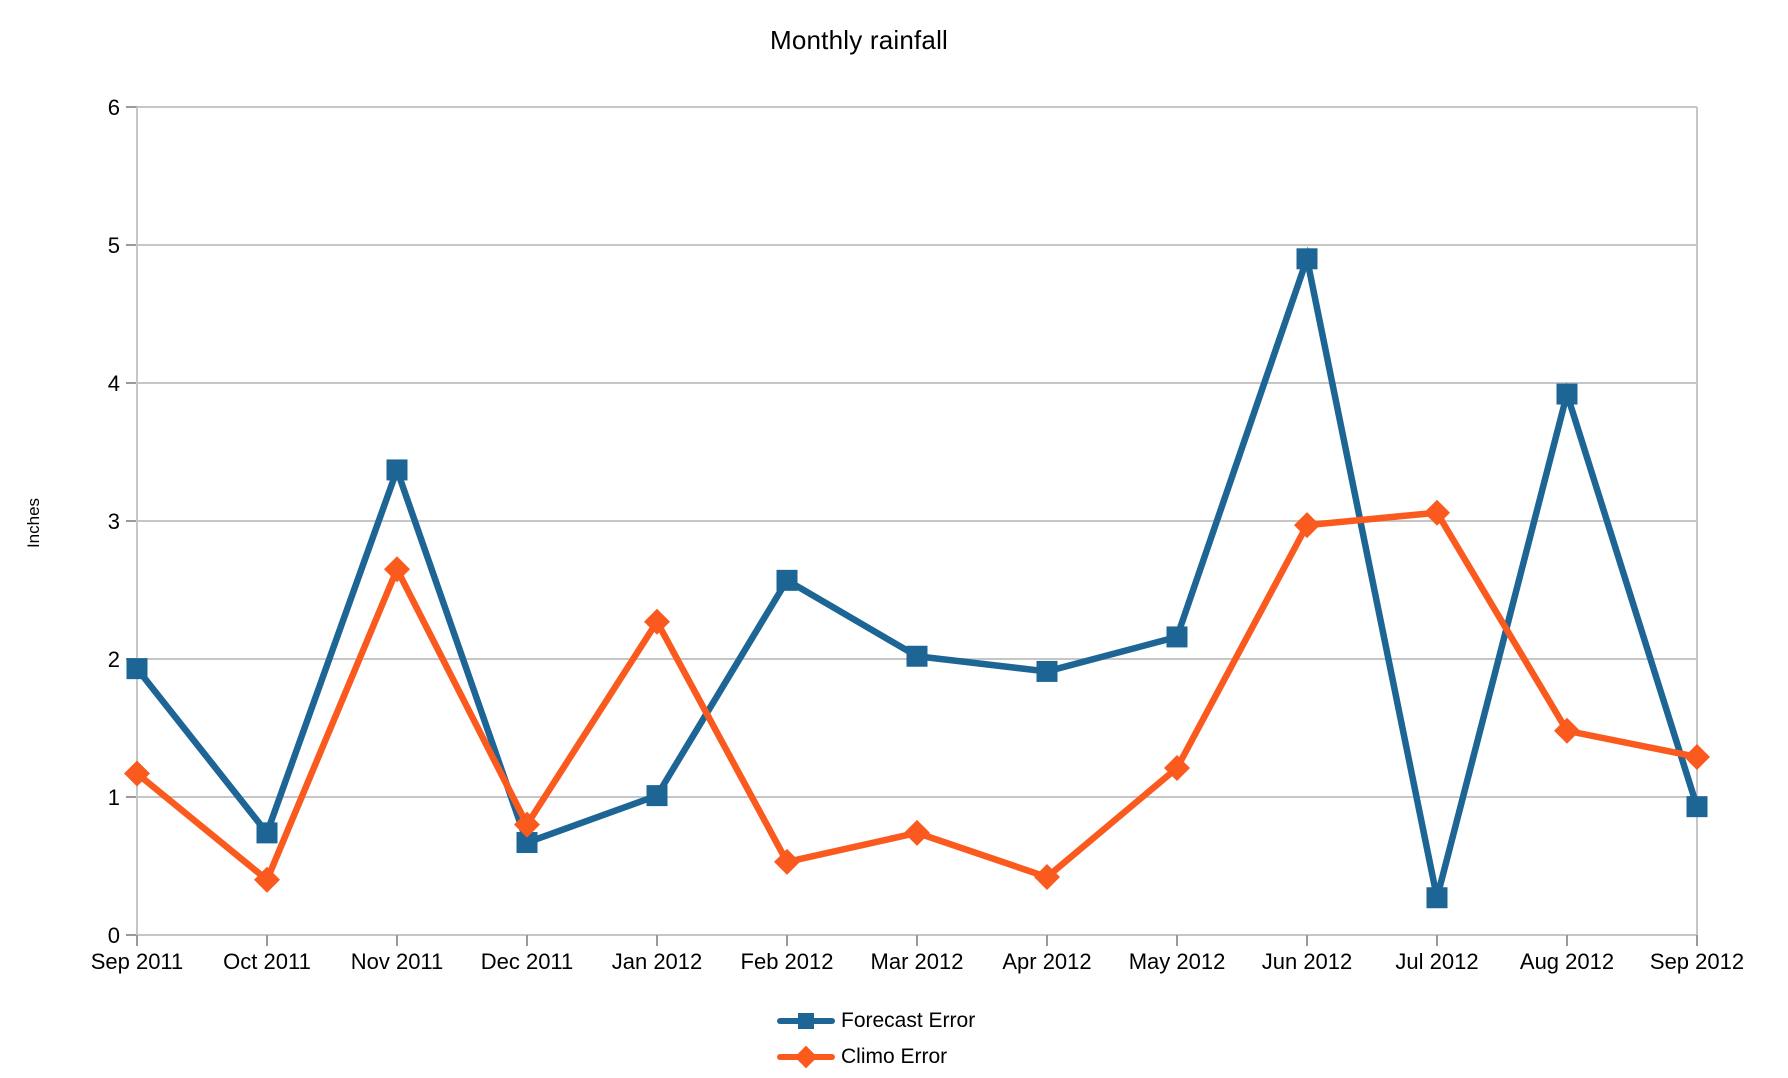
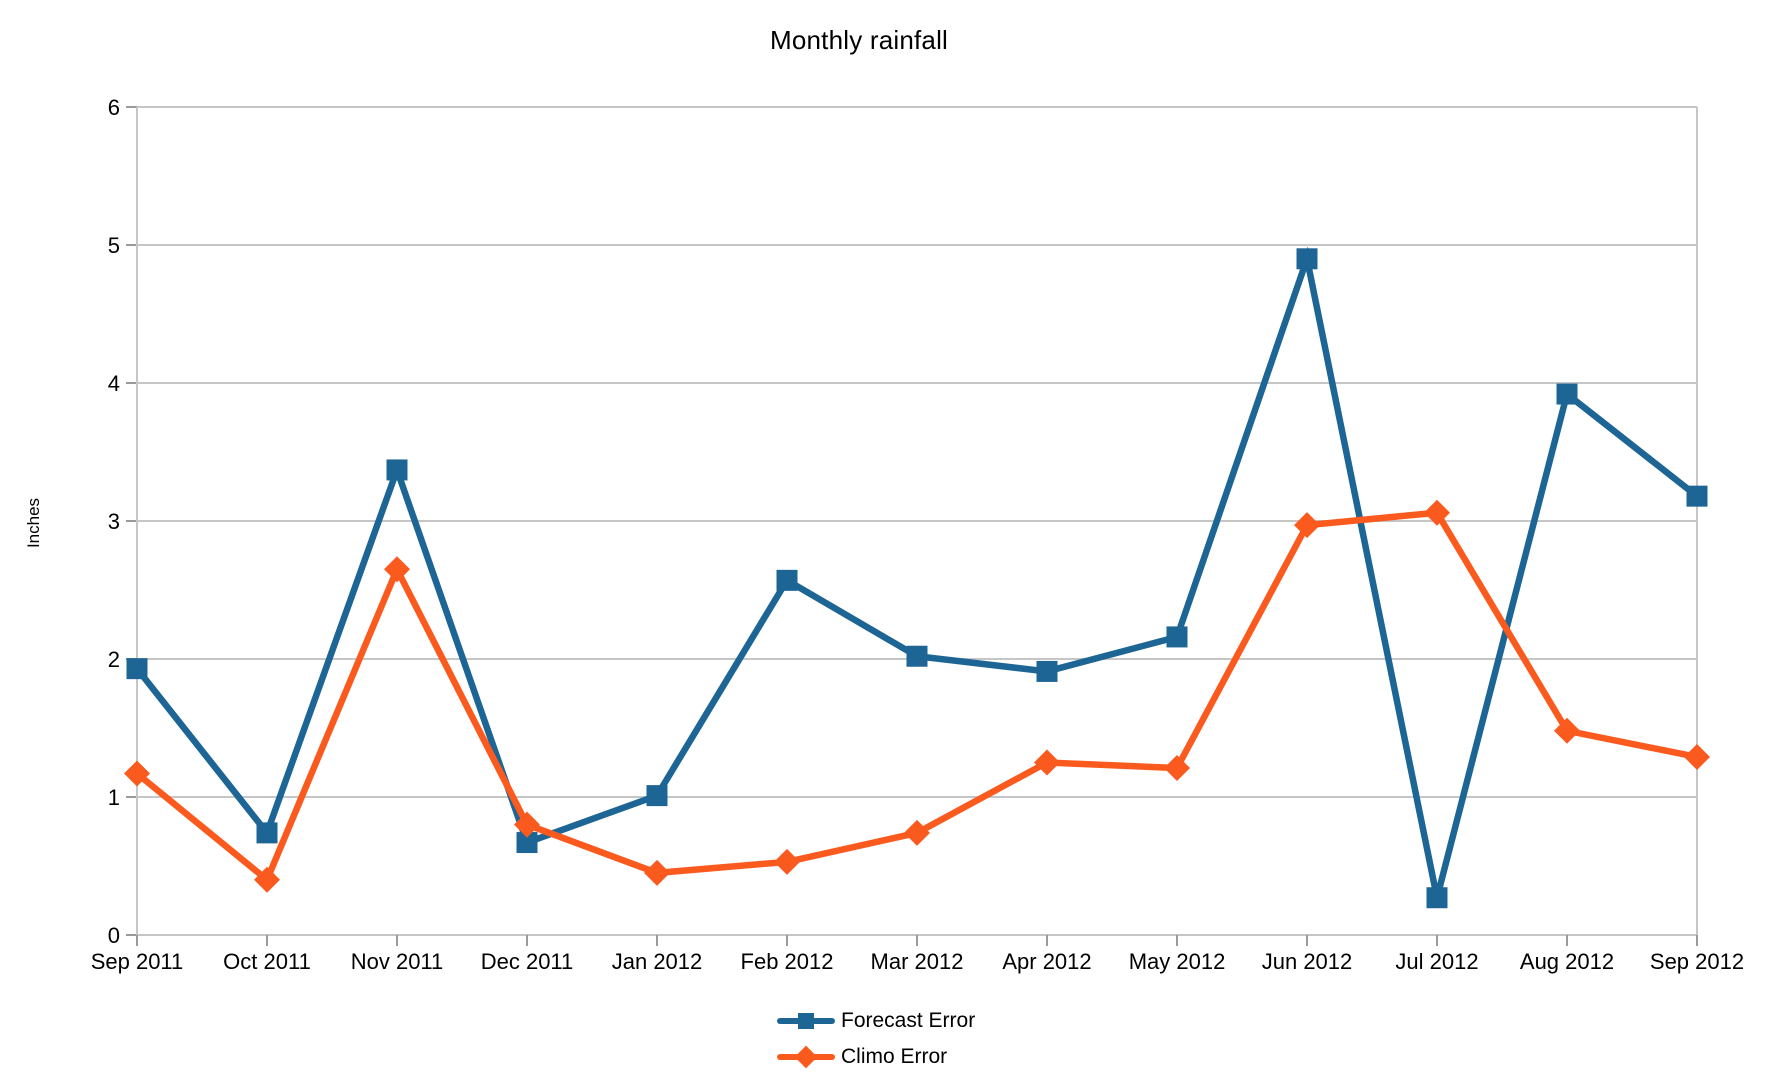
Climo Error/Jan 2012: 2.27 -> 0.45
Climo Error/Apr 2012: 0.42 -> 1.25
Forecast Error/Sep 2012: 0.93 -> 3.18
